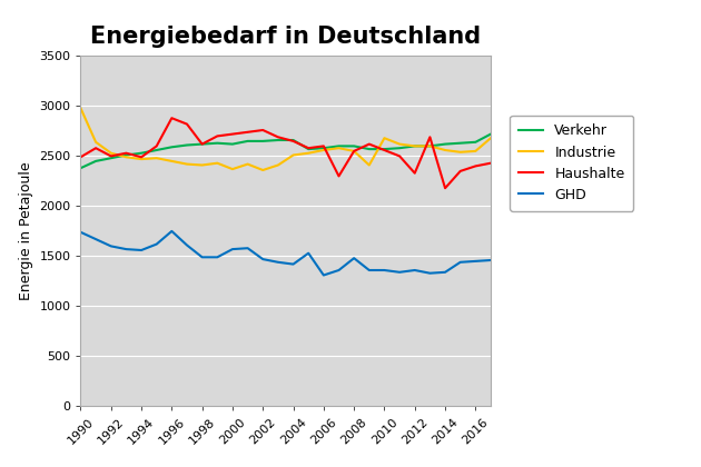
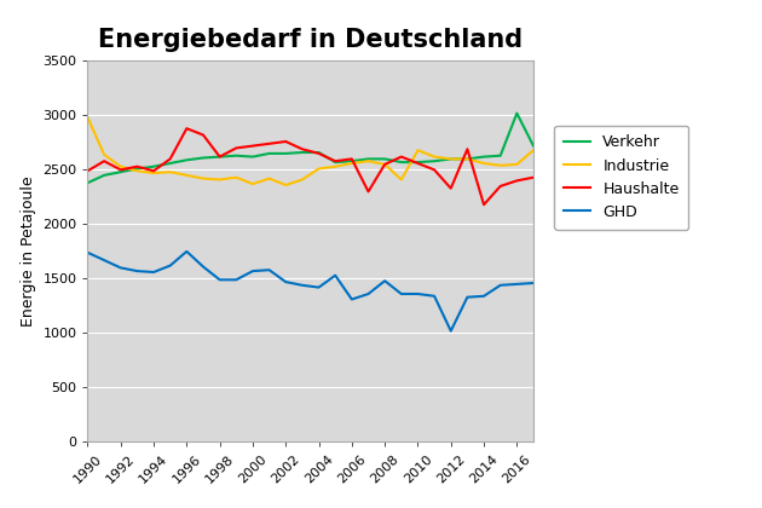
GHD/2012: 1360 -> 1020
Verkehr/2016: 2640 -> 3020
